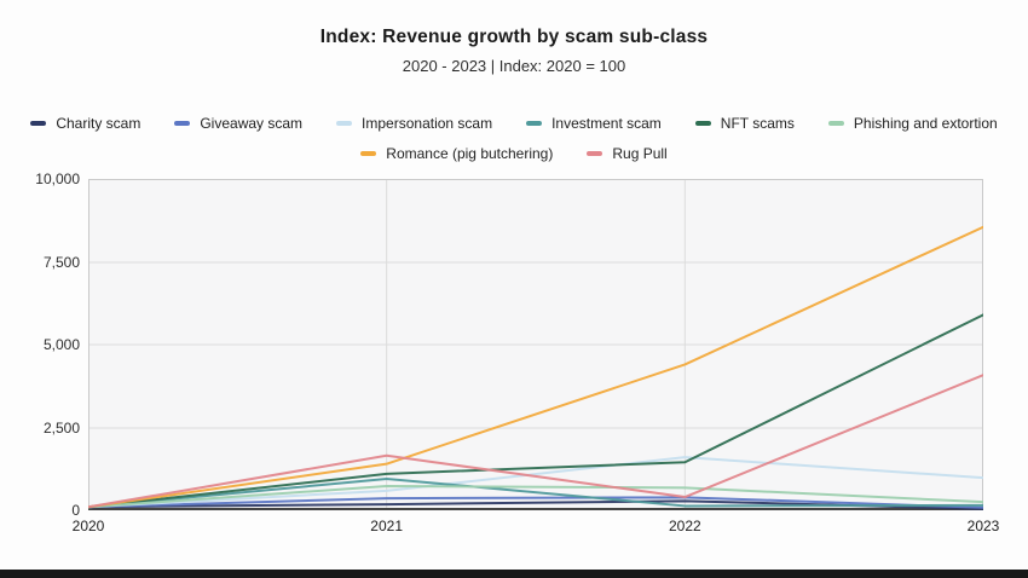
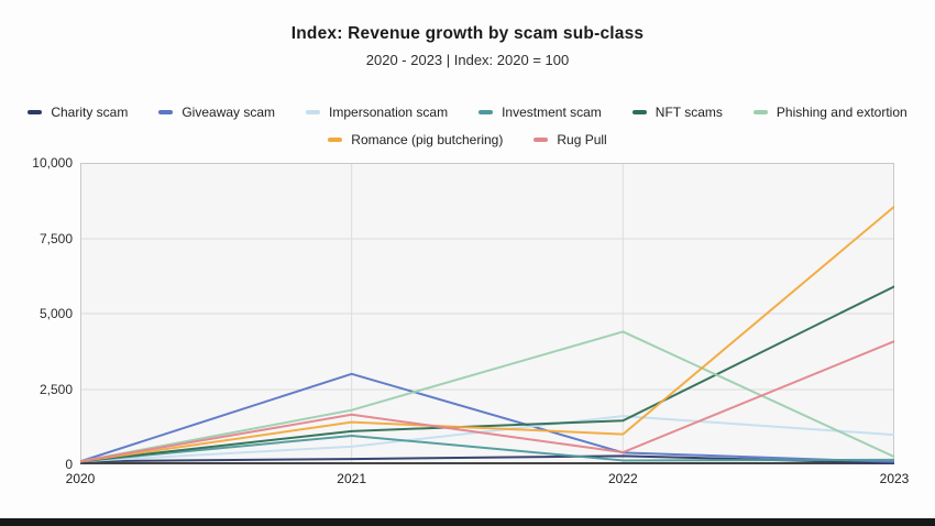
Giveaway scam/2021: 400 -> 3000
Phishing and extortion/2021: 700 -> 1800
Phishing and extortion/2022: 700 -> 4400
Romance (pig butchering)/2022: 4400 -> 1000
